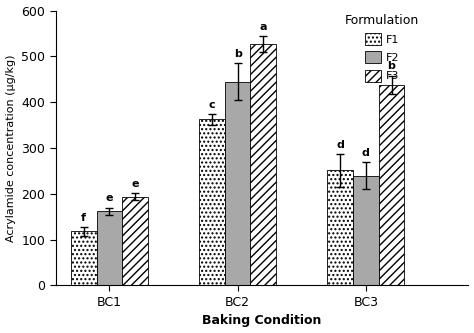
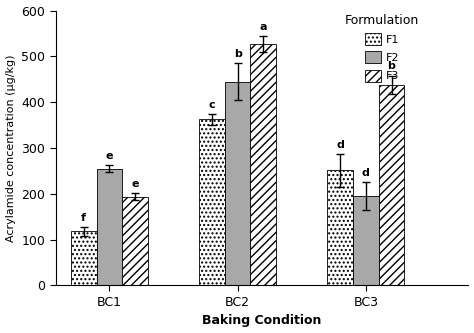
F2/BC1: 162 -> 255
F2/BC3: 240 -> 195
